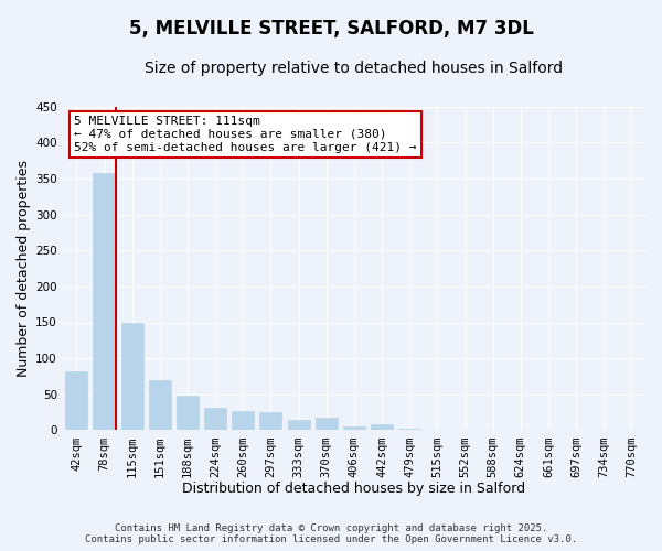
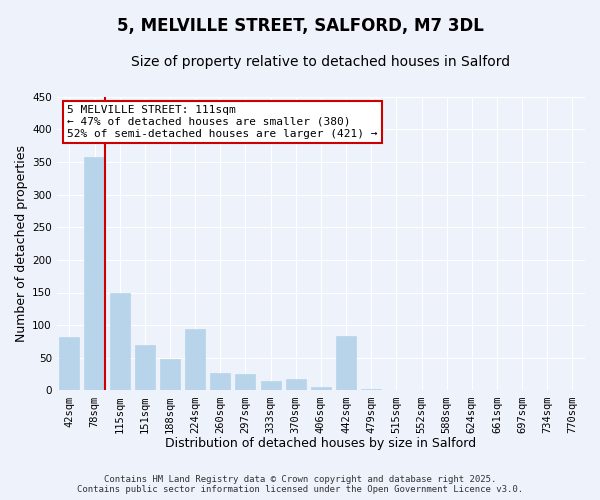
224sqm: 32 -> 94
442sqm: 8 -> 84
